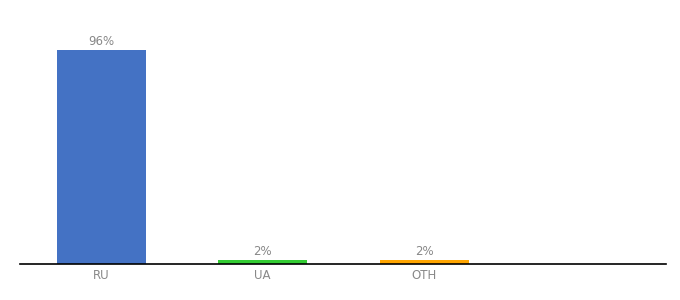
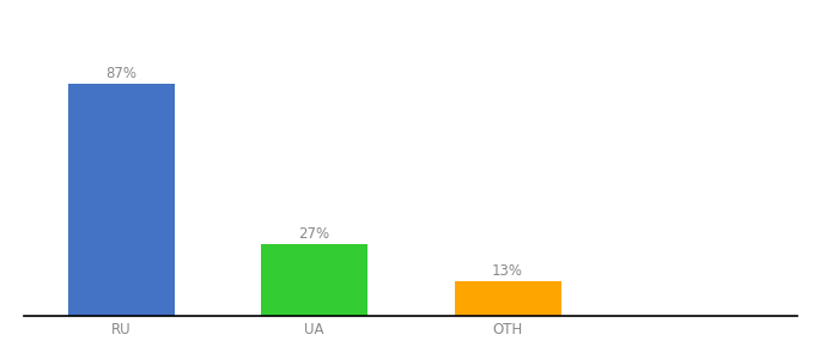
RU: 96% -> 87%
UA: 2% -> 27%
OTH: 2% -> 13%
